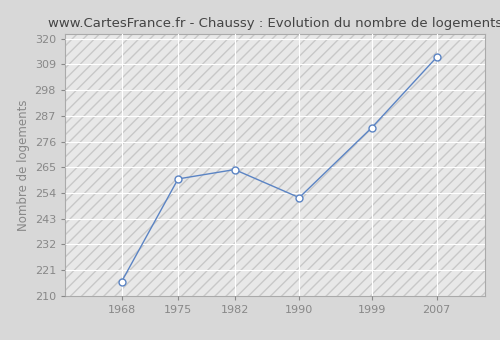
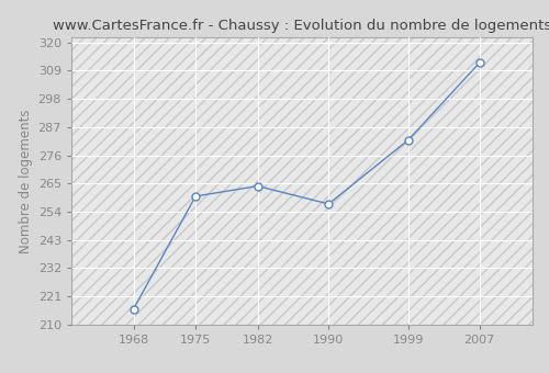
1990: 252 -> 257
